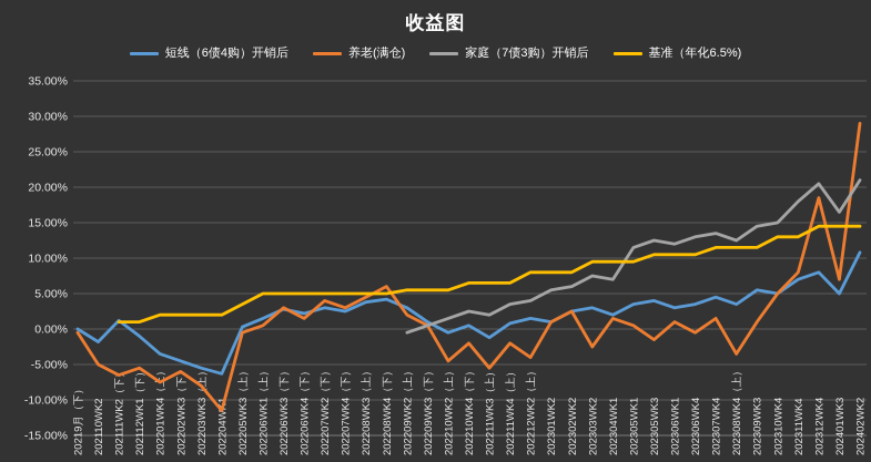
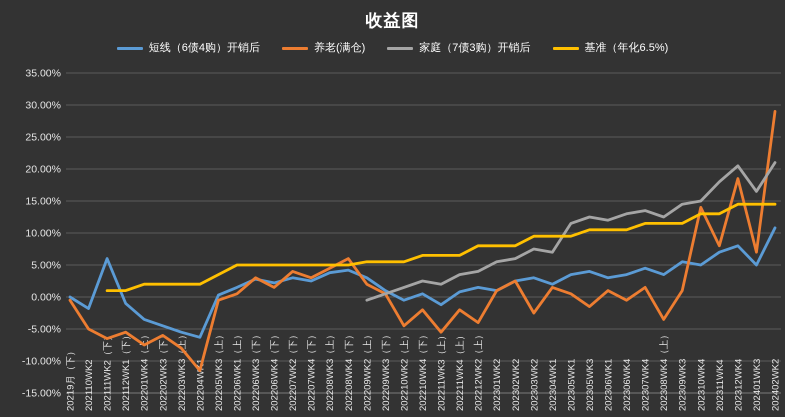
短线（6债4购）开销后/202111WK2（下）: 1% -> 6%
养老(满仓)/202310WK4: 5% -> 14%
